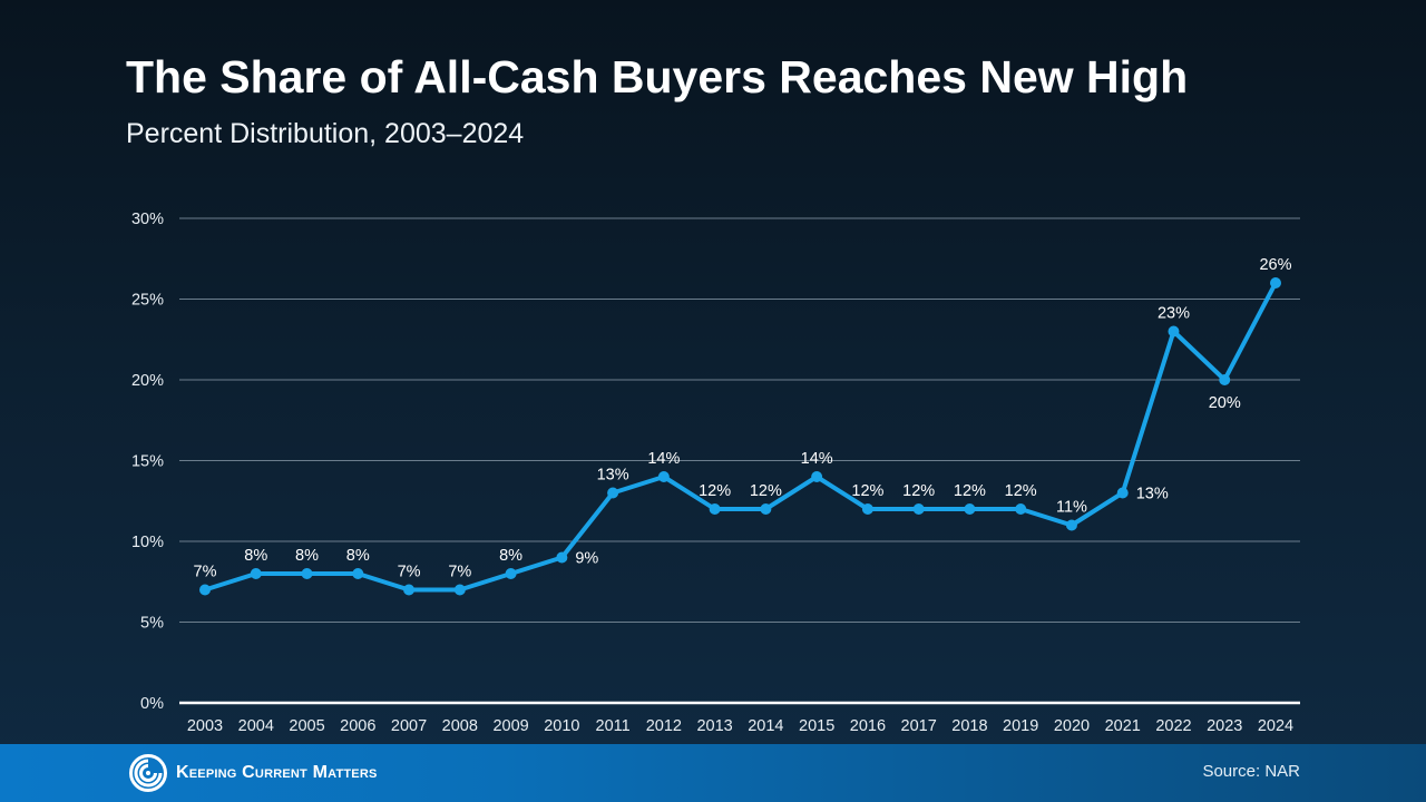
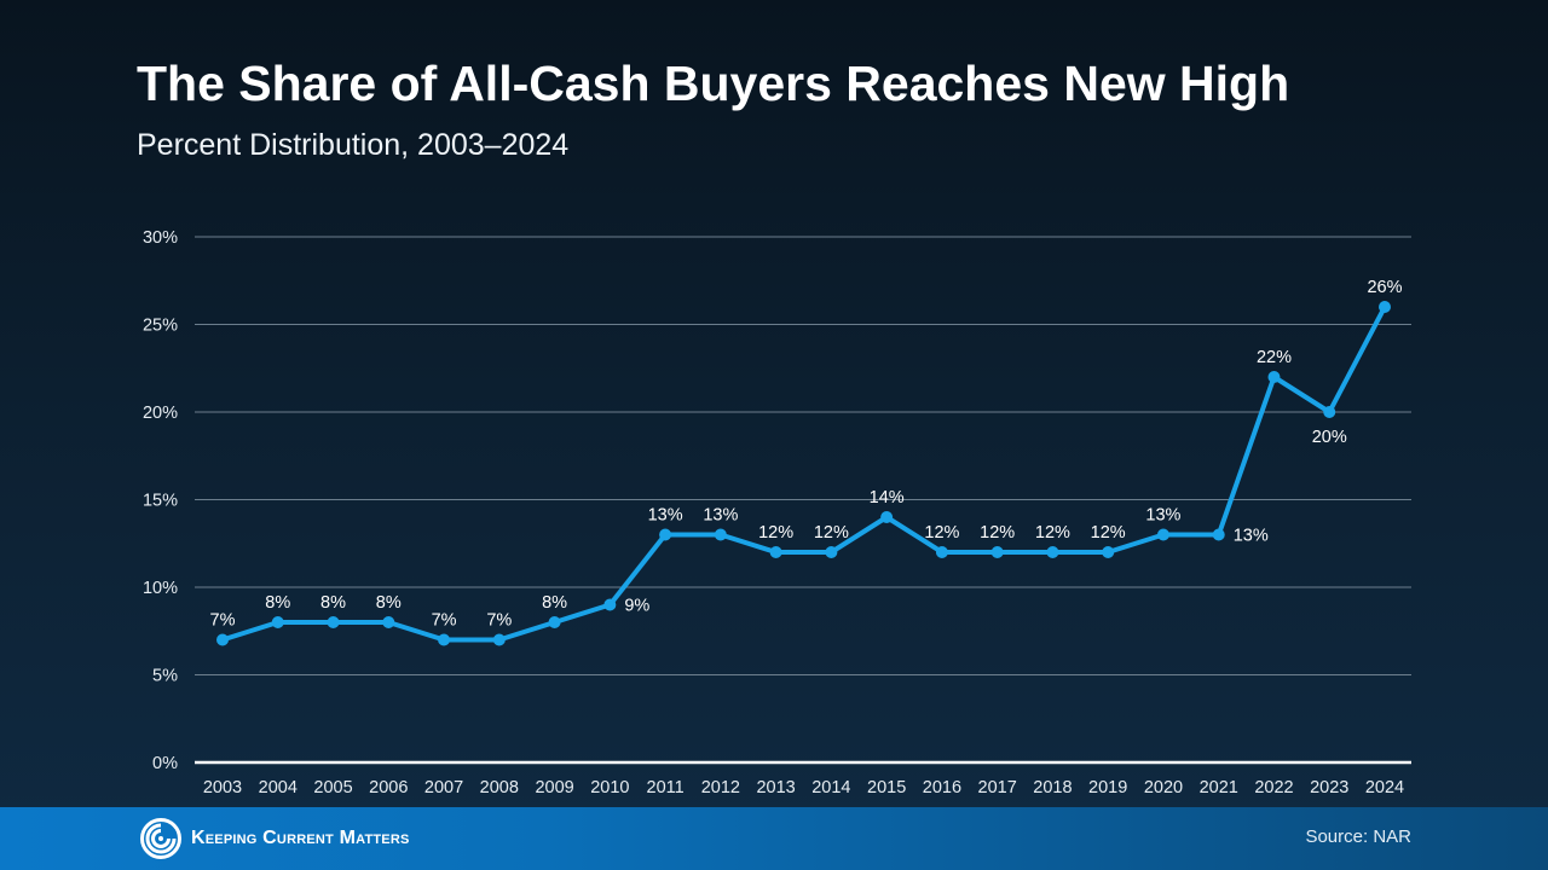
2012: 14% -> 13%
2020: 11% -> 13%
2022: 23% -> 22%
